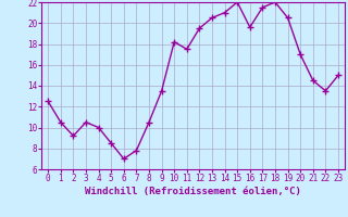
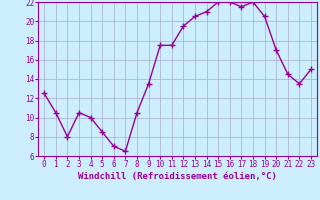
2: 9.2 -> 8.0
7: 7.8 -> 6.5
10: 18.2 -> 17.5
16: 19.6 -> 22.0
